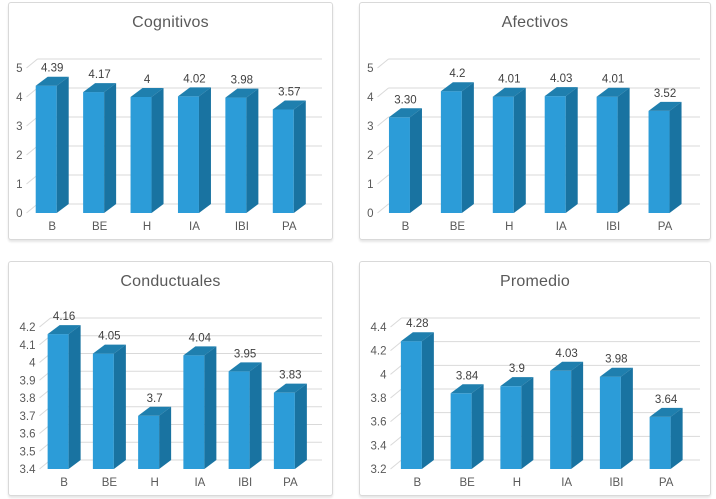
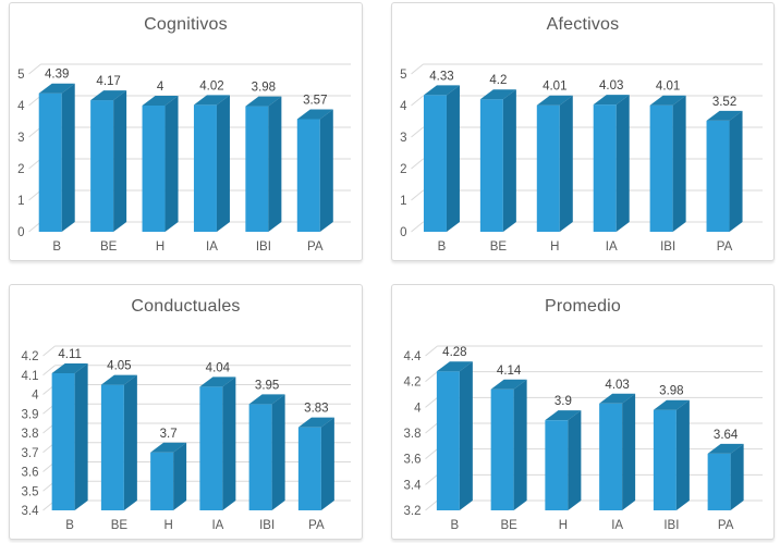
Afectivos/B: 3.30 -> 4.33
Conductuales/B: 4.16 -> 4.11
Promedio/BE: 3.84 -> 4.14
